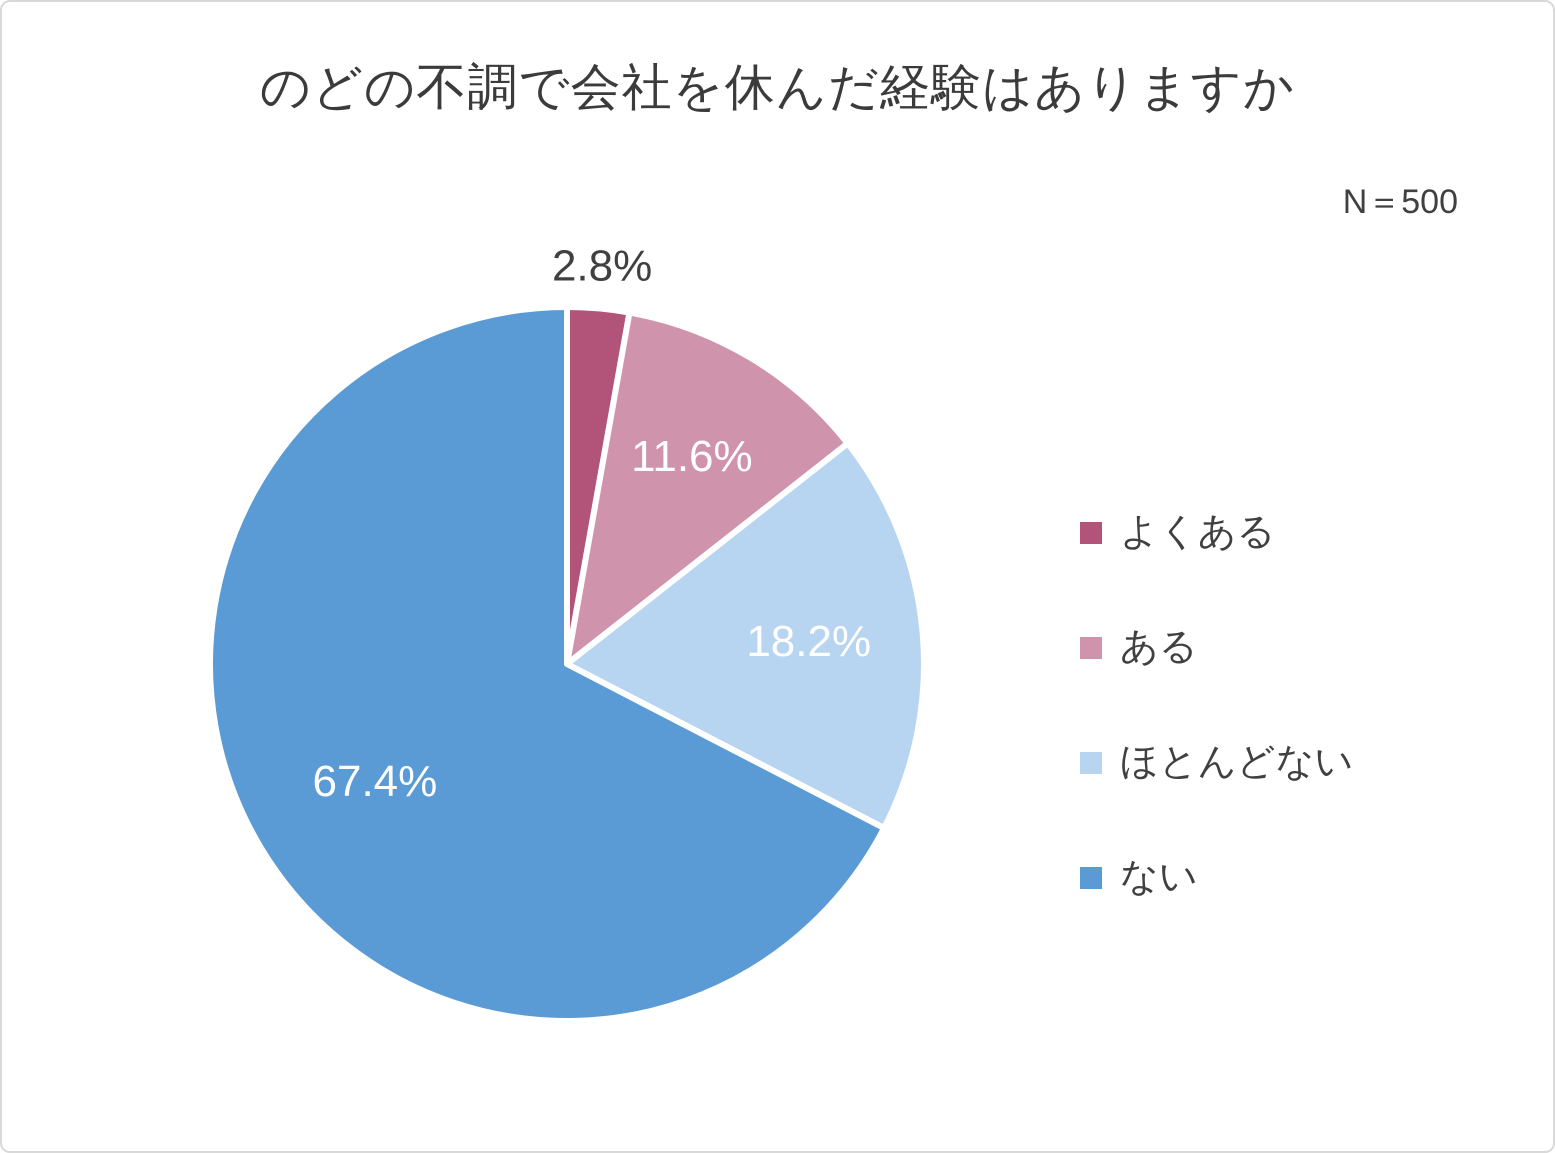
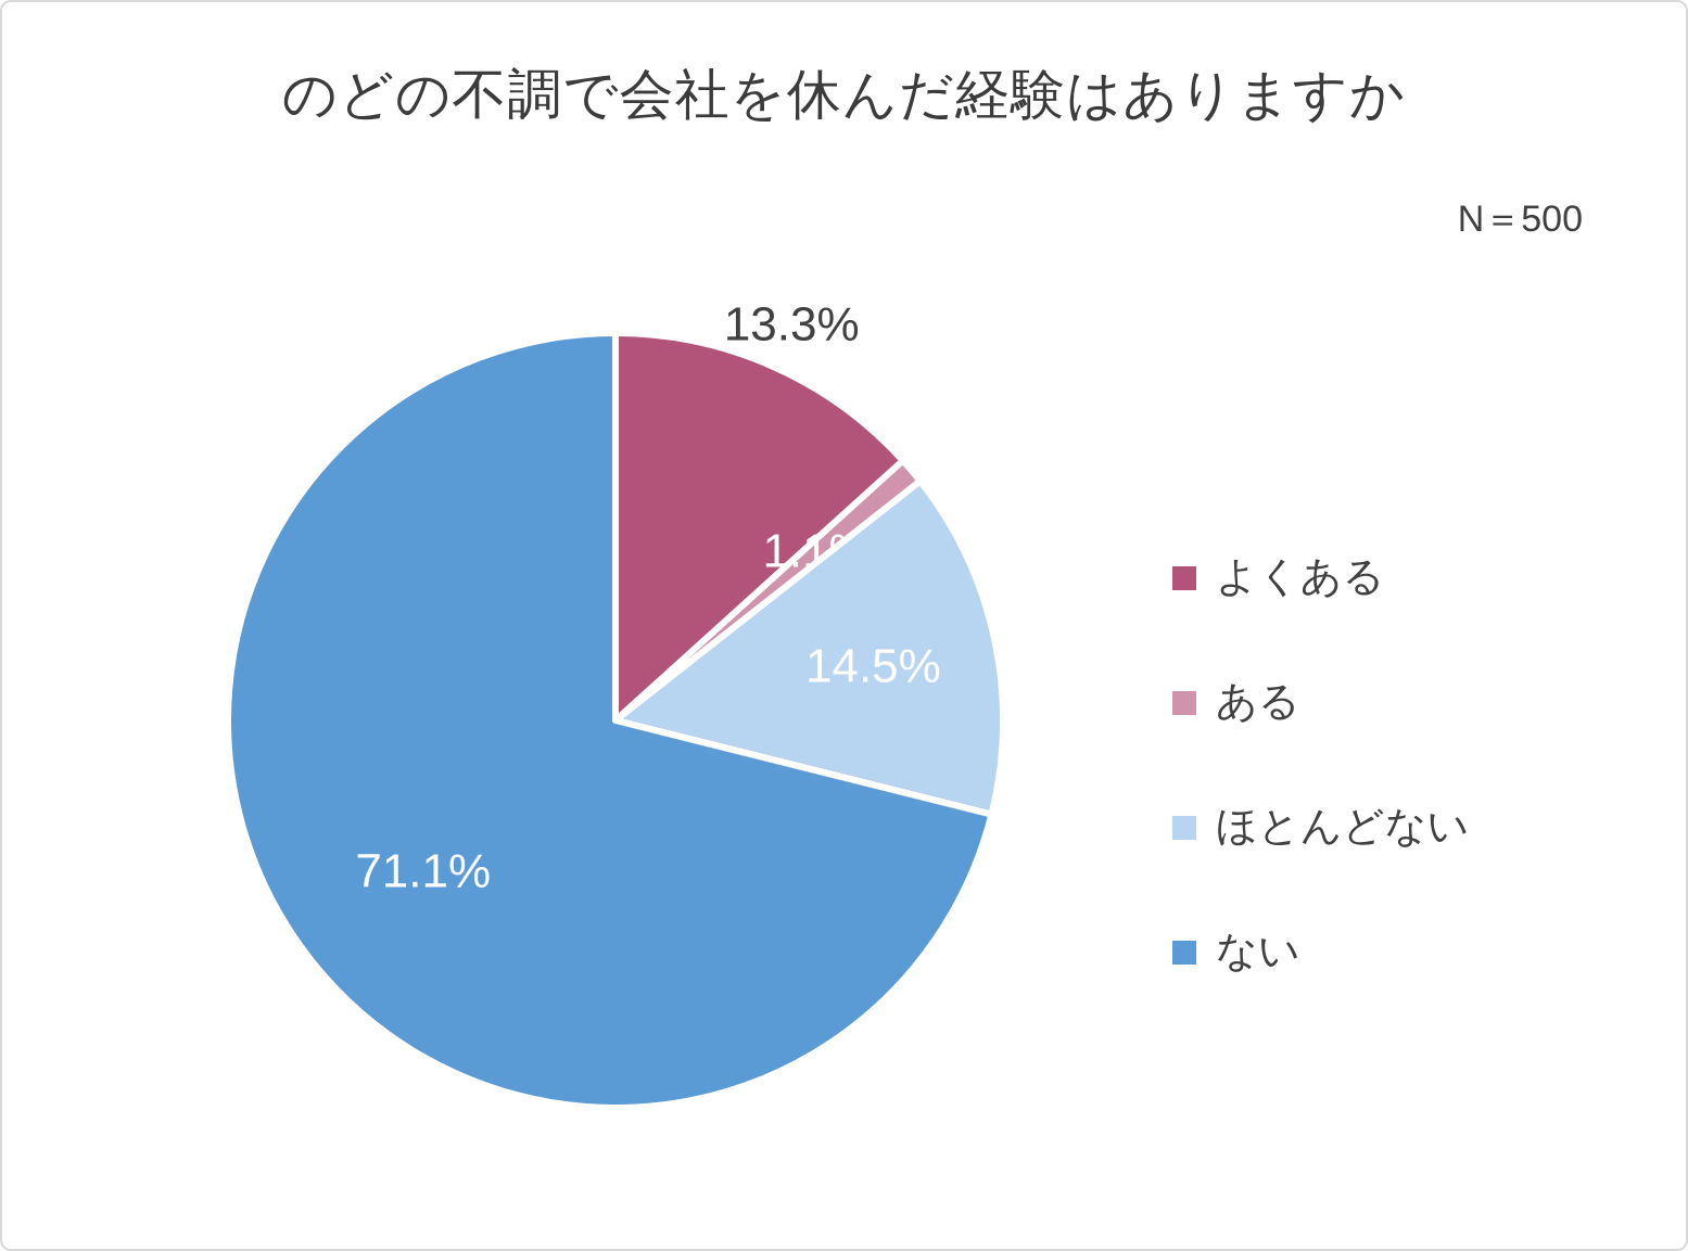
よくある: 2.8% -> 13.3%
ある: 11.6% -> 1.1%
ほとんどない: 18.2% -> 14.5%
ない: 67.4% -> 71.1%
